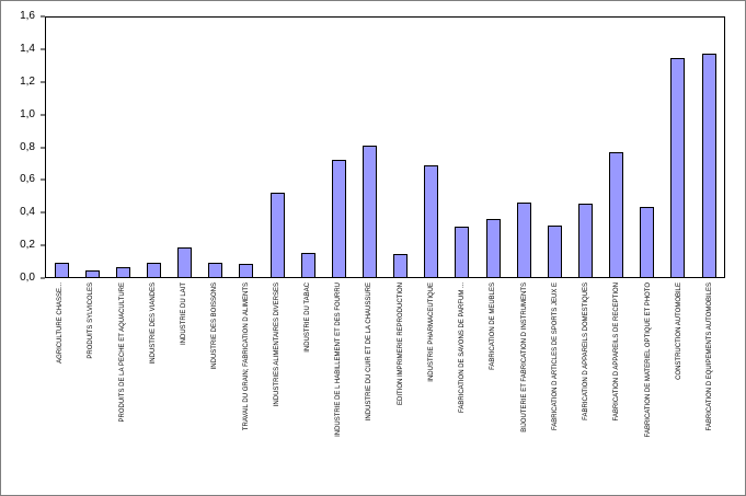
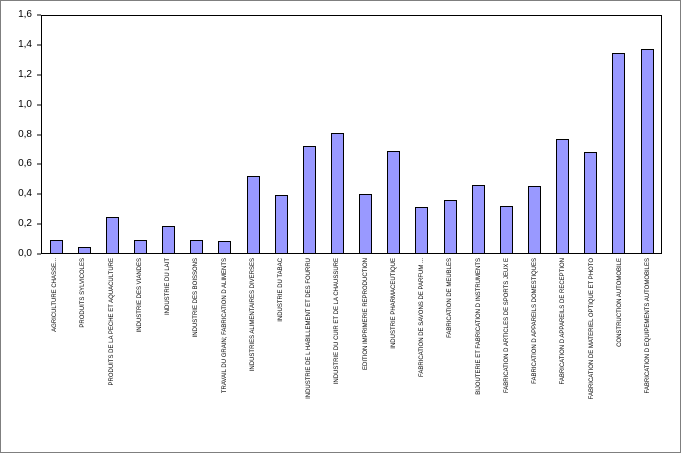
PRODUITS DE LA PECHE ET AQUACULTURE: 0,06 -> 0,24
INDUSTRIE DU TABAC: 0,15 -> 0,39
EDITION IMPRIMERIE REPRODUCTION: 0,14 -> 0,40
FABRICATION DE MATERIEL OPTIQUE ET PHOTO: 0,43 -> 0,68
